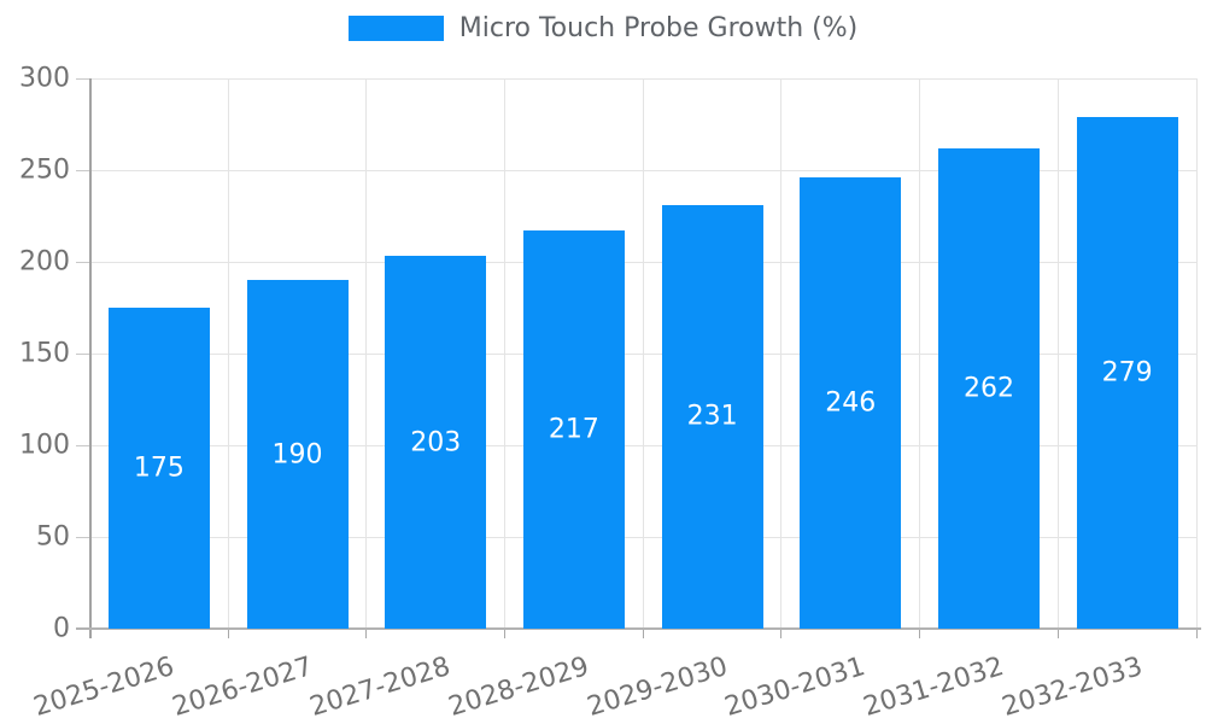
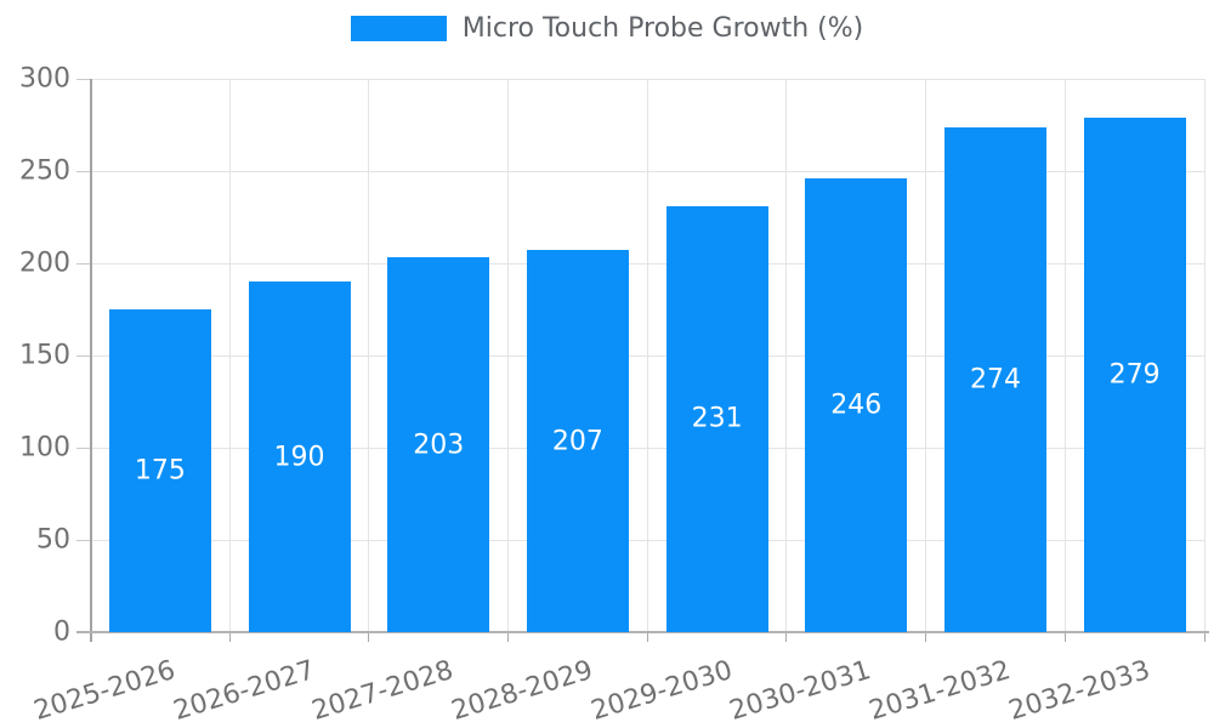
2028-2029: 217 -> 207
2031-2032: 262 -> 274
